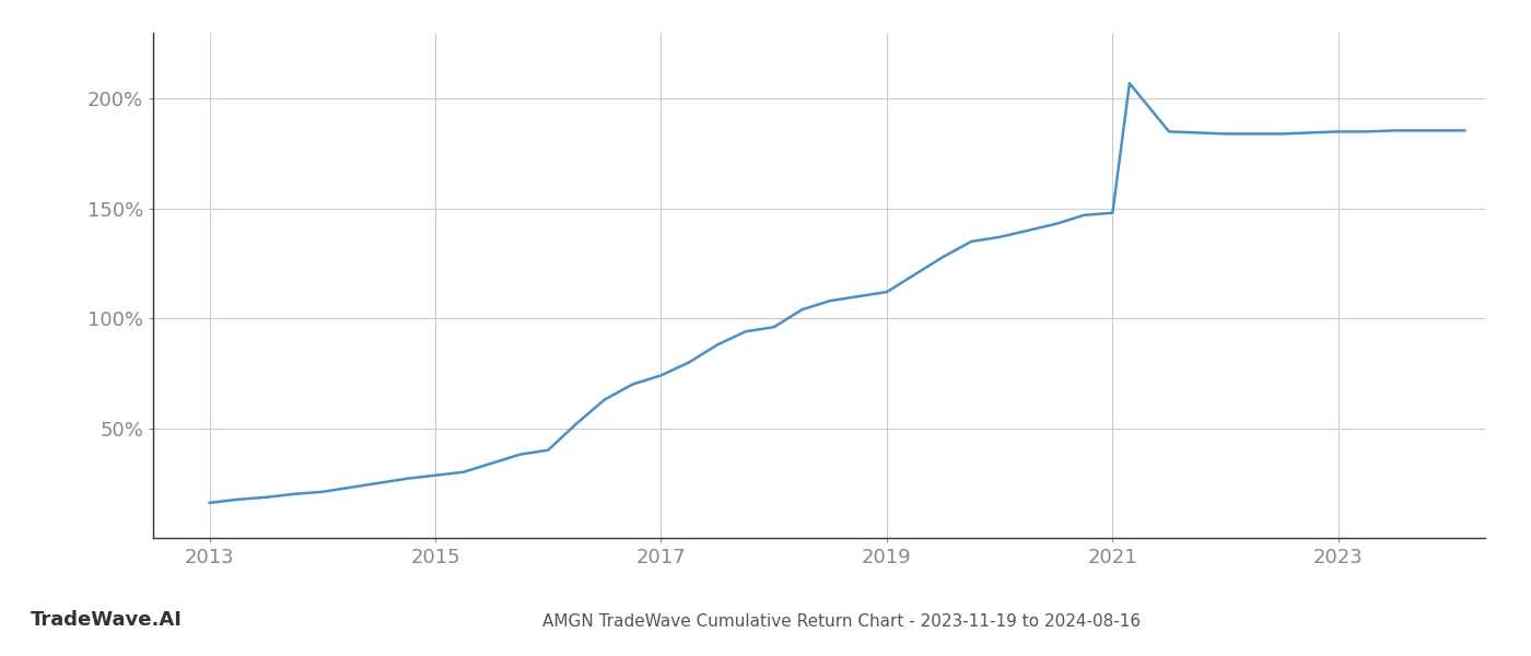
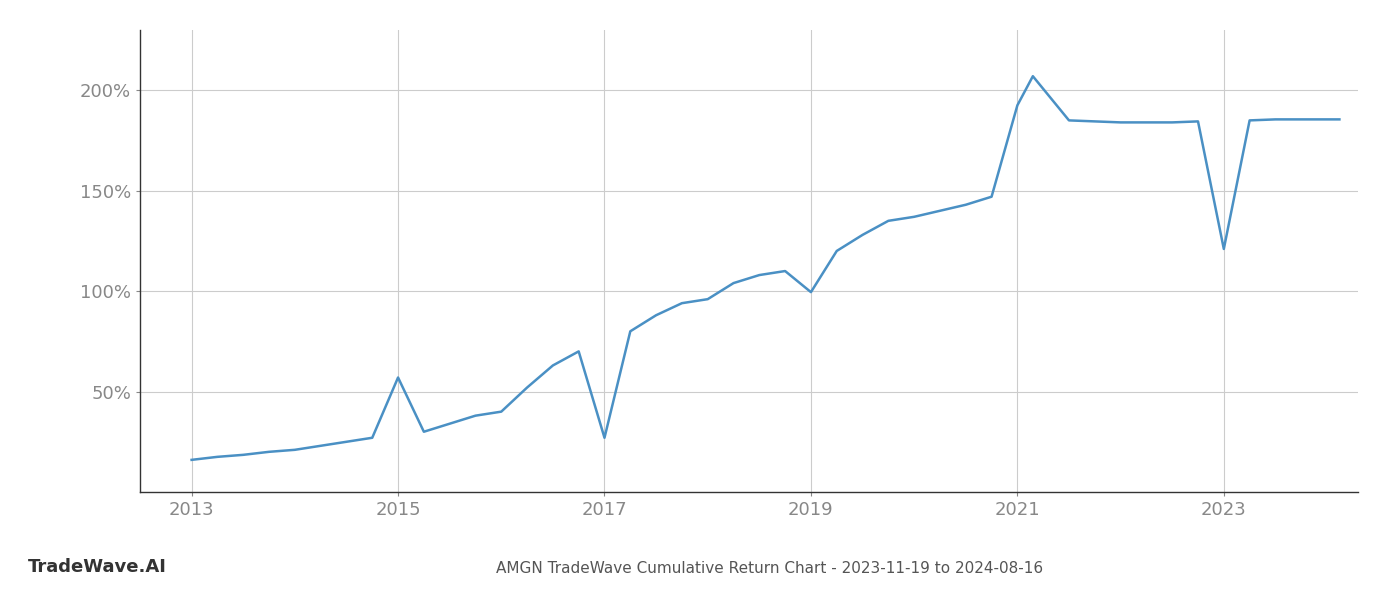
2015: 28.5% -> 57.0%
2017: 74.0% -> 27.0%
2019: 112.0% -> 99.5%
2021: 148.0% -> 192.5%
2023: 185.0% -> 121.0%
